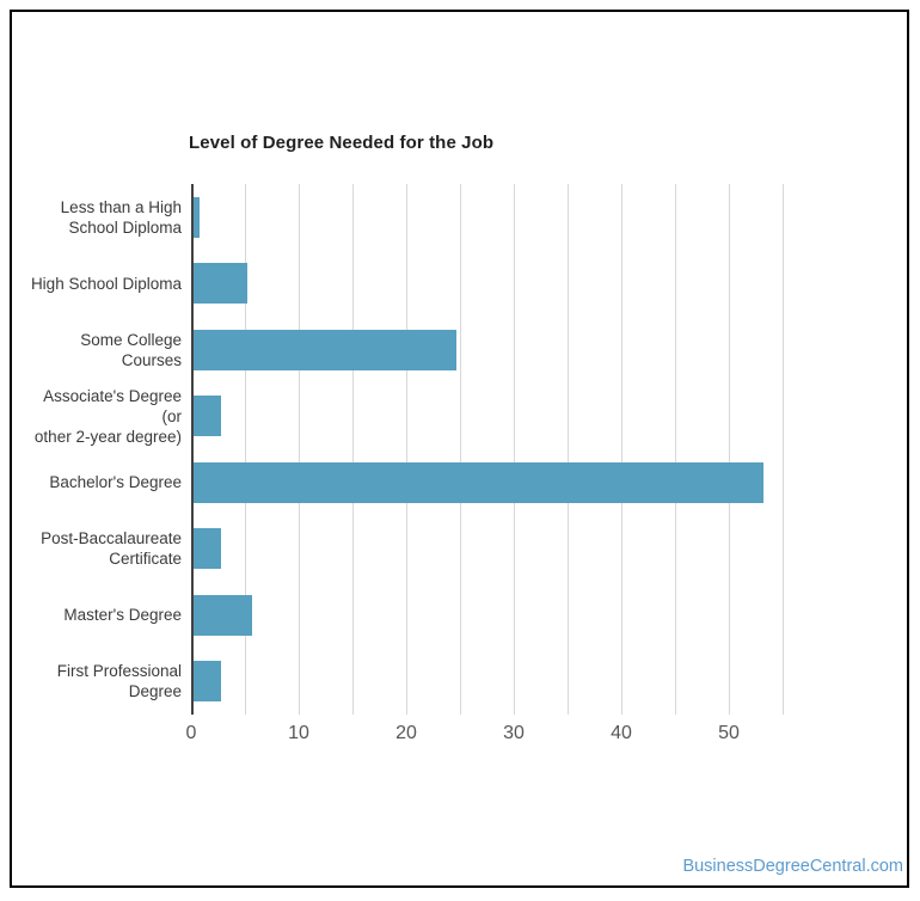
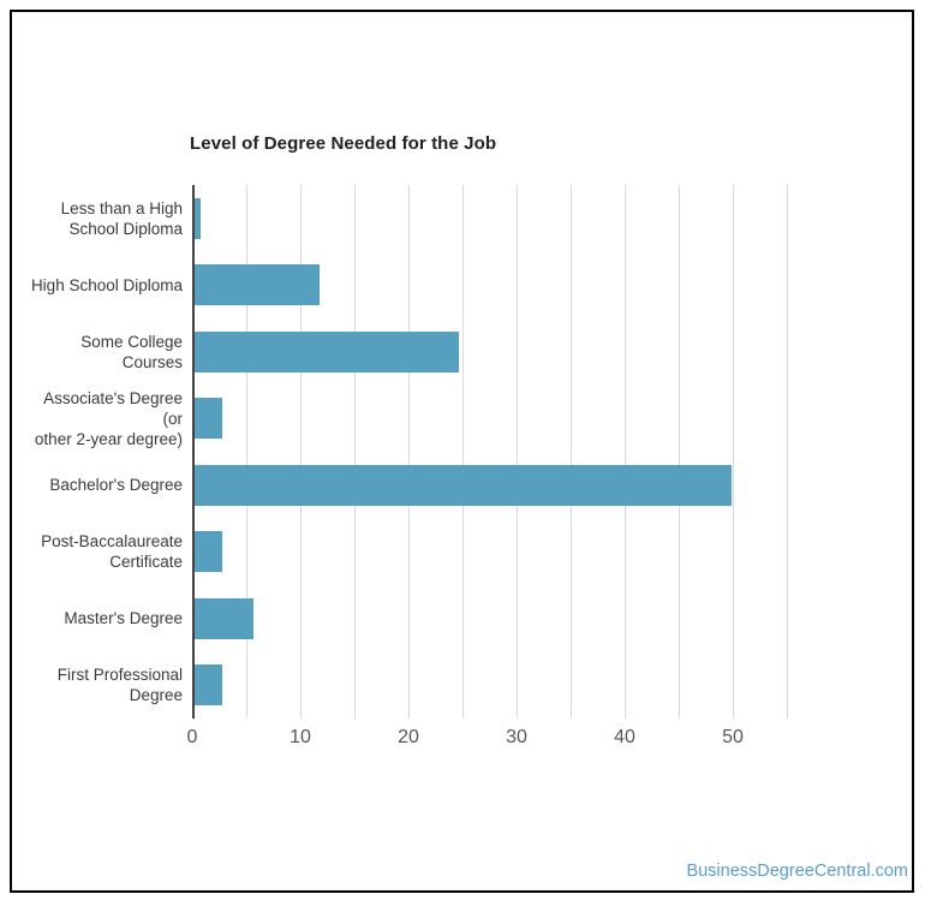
High School Diploma: 5 -> 12
Bachelor's Degree: 53 -> 50
